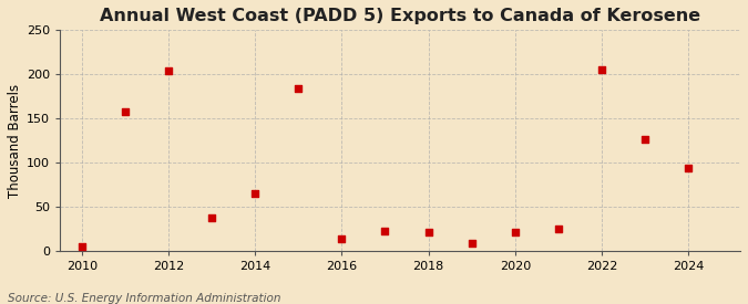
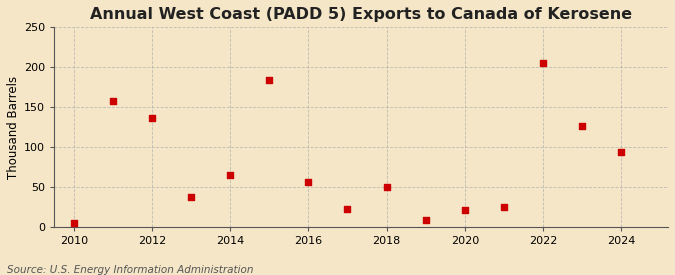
2012: 204 -> 136
2016: 14 -> 56
2018: 21 -> 50
